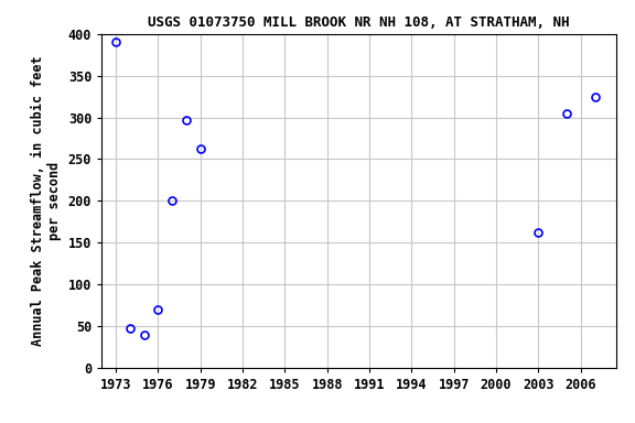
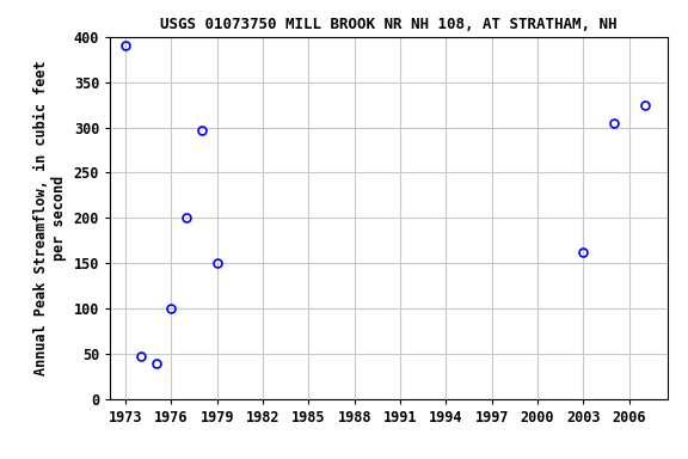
1976: 70 -> 100
1979: 262 -> 151
